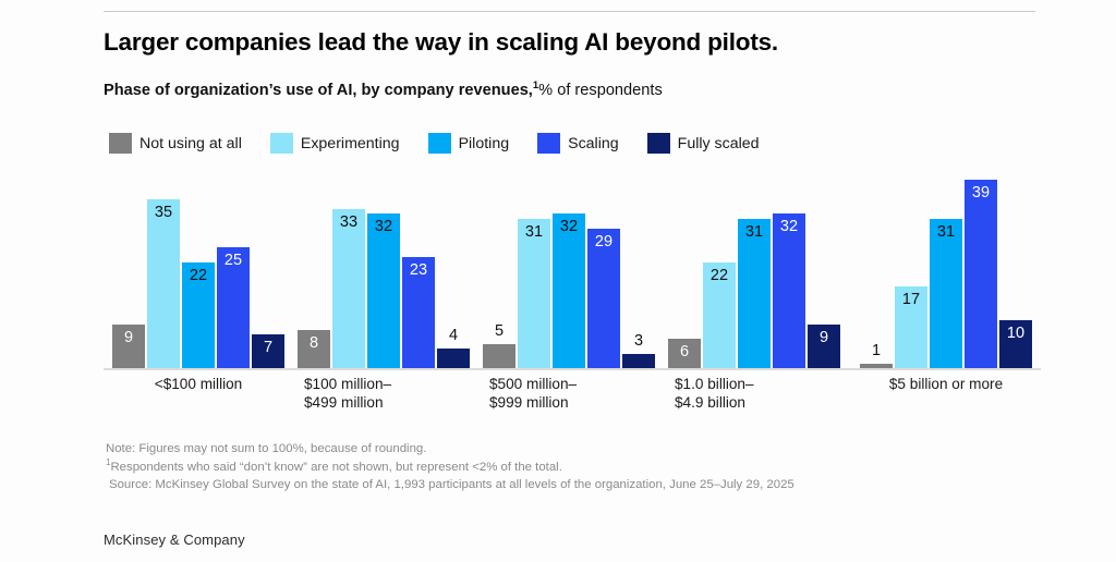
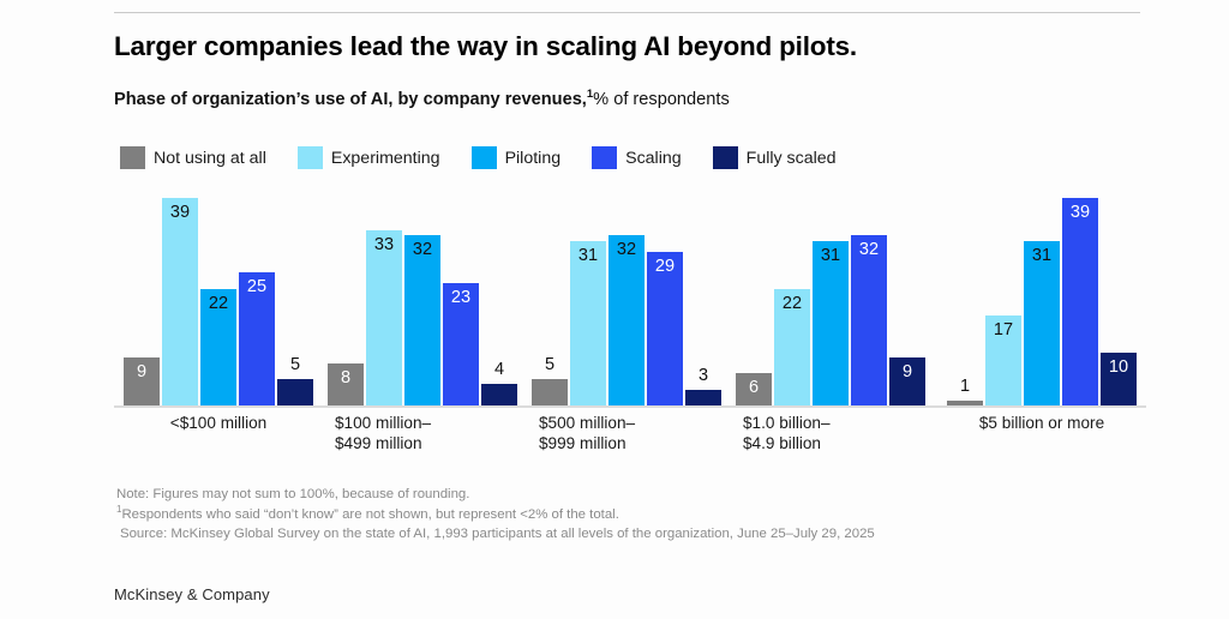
Experimenting/<$100 million: 35 -> 39
Fully scaled/<$100 million: 7 -> 5
